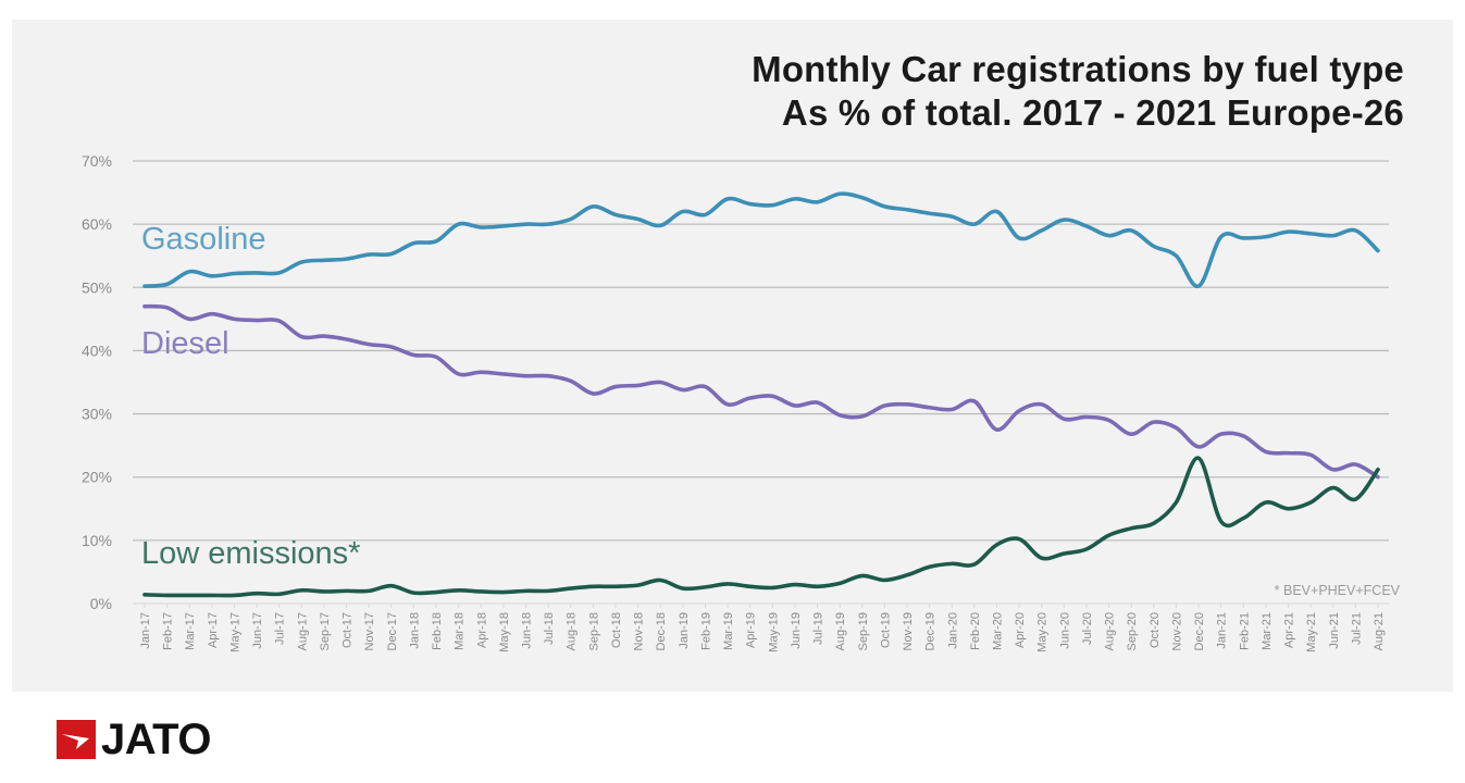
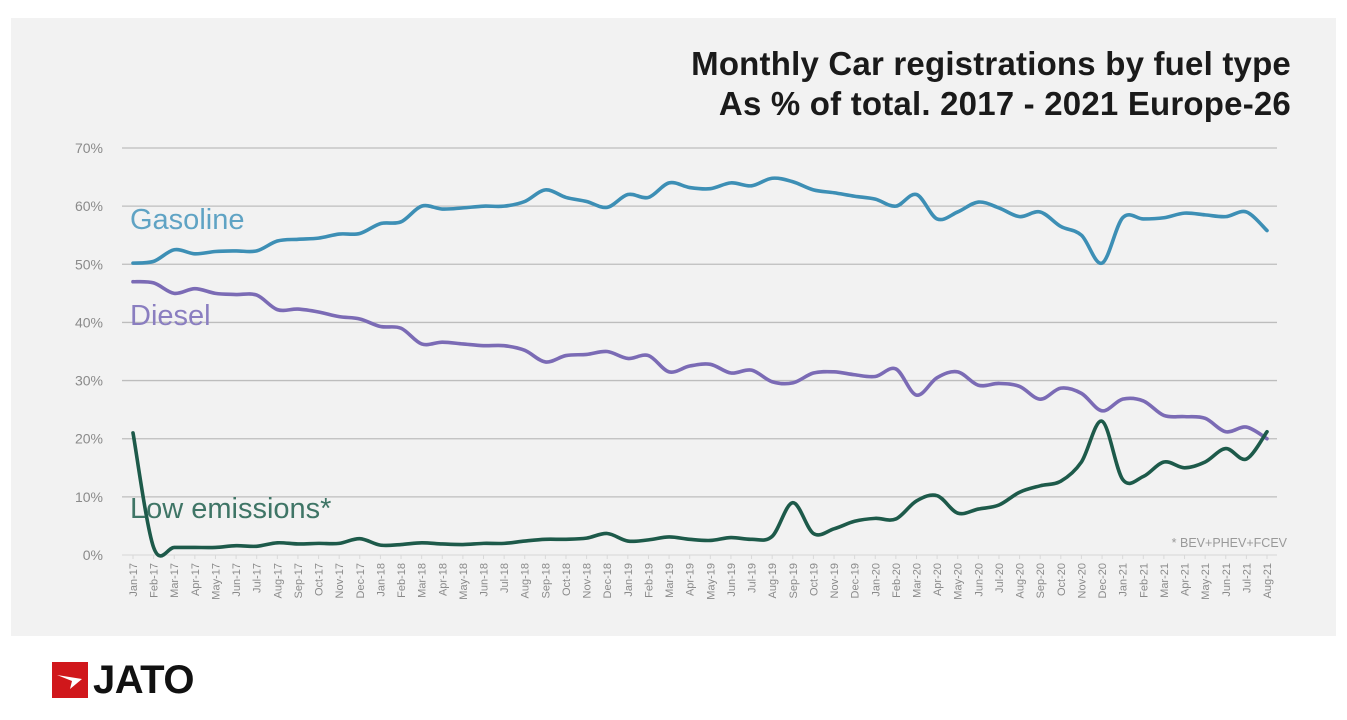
Low emissions*/Jan-17: 1% -> 21%
Low emissions*/Sep-19: 4% -> 9%
